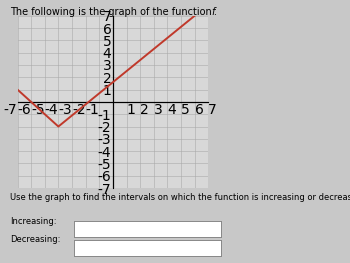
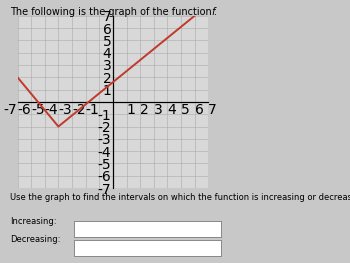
-7: 1 -> 2
